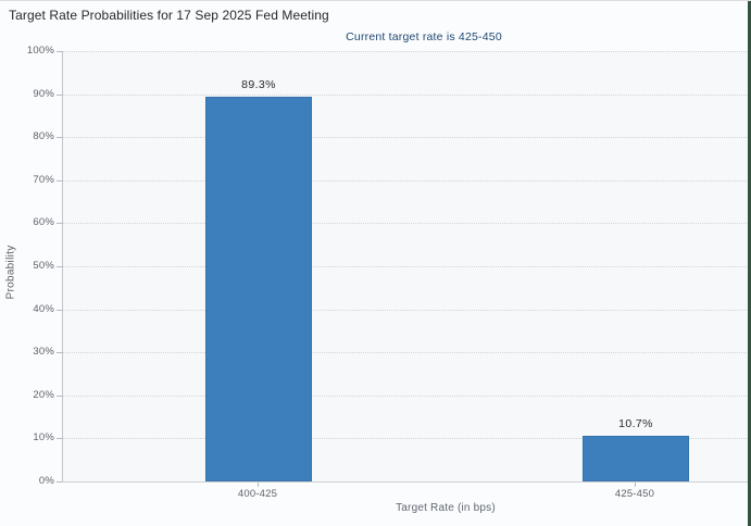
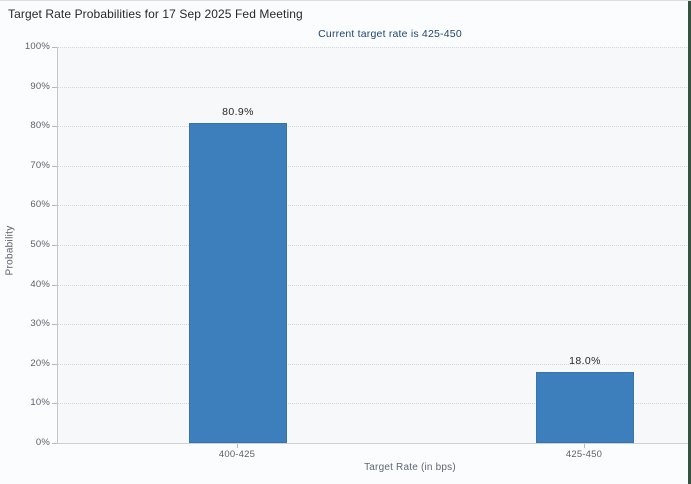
400-425: 89.3% -> 80.9%
425-450: 10.7% -> 18.0%
